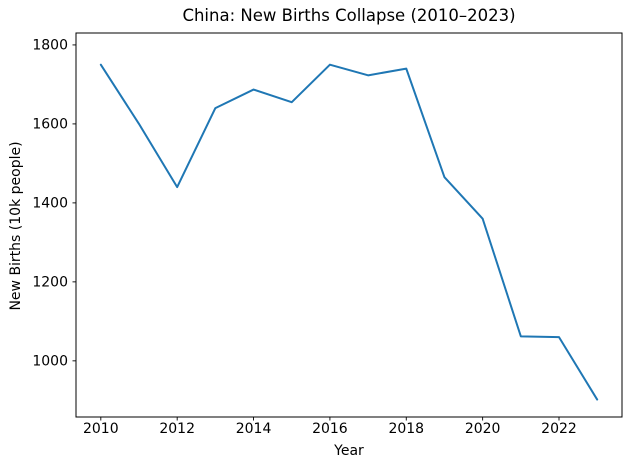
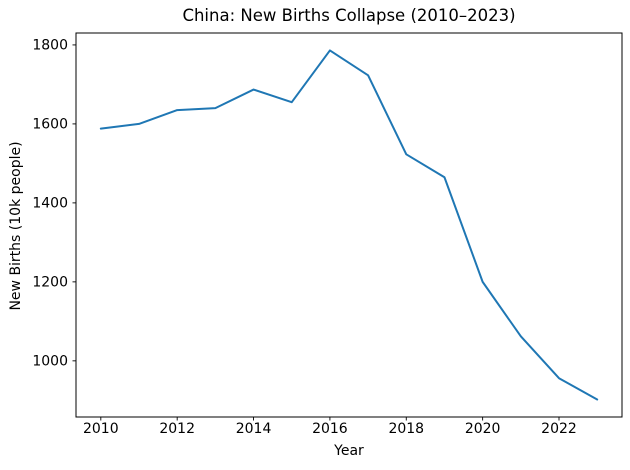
2010: 1750 -> 1590
2012: 1440 -> 1640
2016: 1750 -> 1790
2018: 1740 -> 1520
2020: 1360 -> 1200
2022: 1060 -> 960
